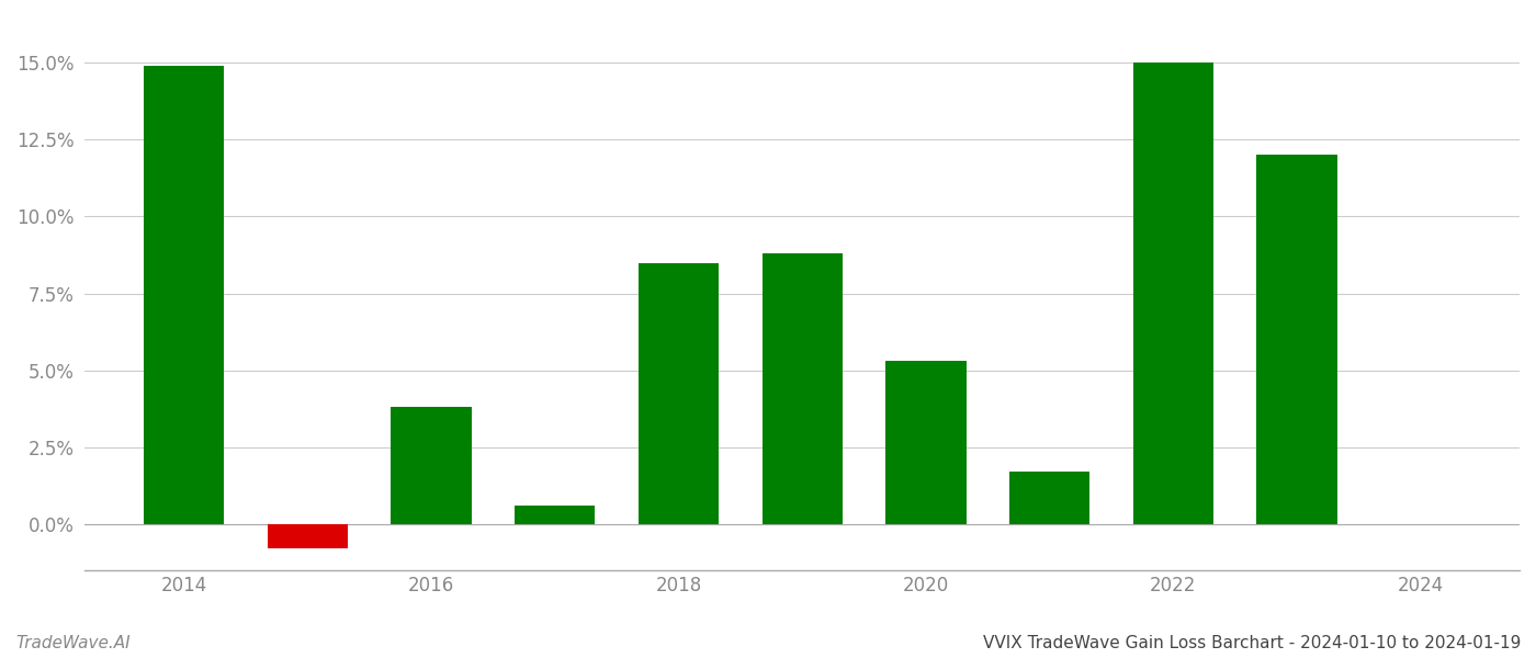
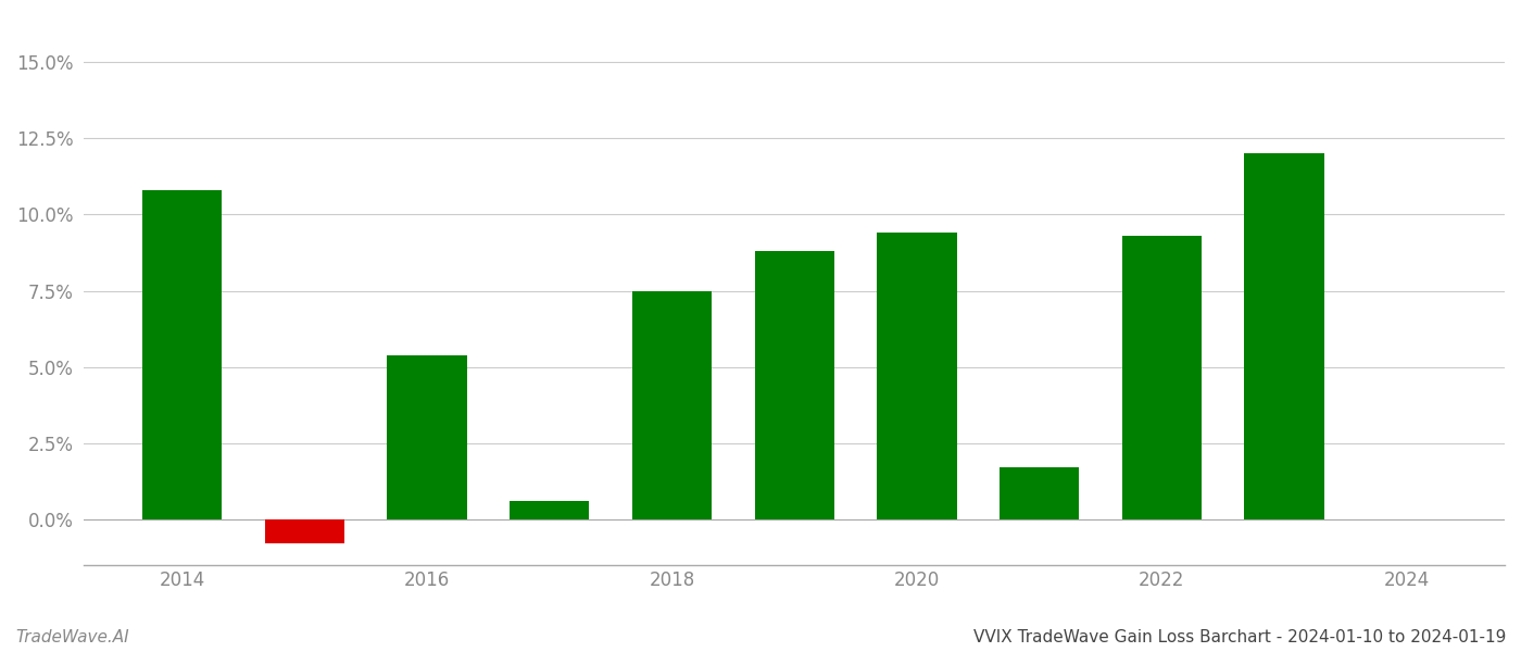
2014: 14.9% -> 10.8%
2016: 3.8% -> 5.4%
2018: 8.5% -> 7.5%
2020: 5.3% -> 9.4%
2022: 15.0% -> 9.3%
